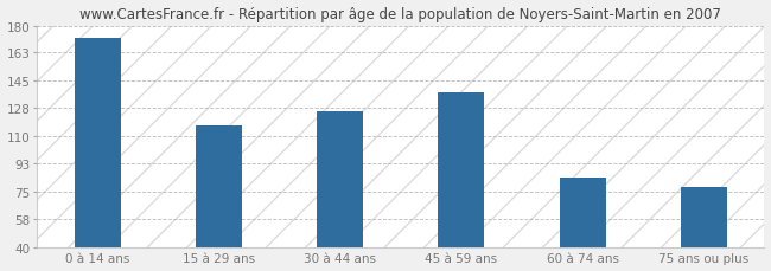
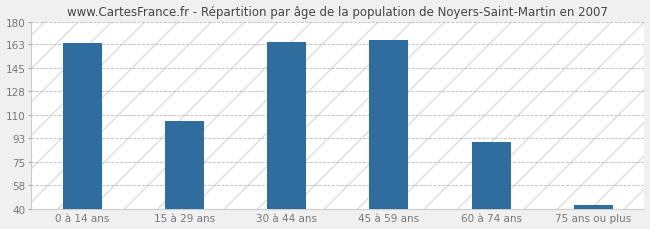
0 à 14 ans: 172 -> 164
15 à 29 ans: 117 -> 106
30 à 44 ans: 126 -> 165
45 à 59 ans: 138 -> 166
60 à 74 ans: 84 -> 90
75 ans ou plus: 78 -> 43
